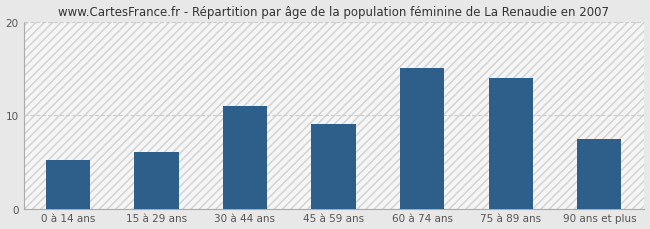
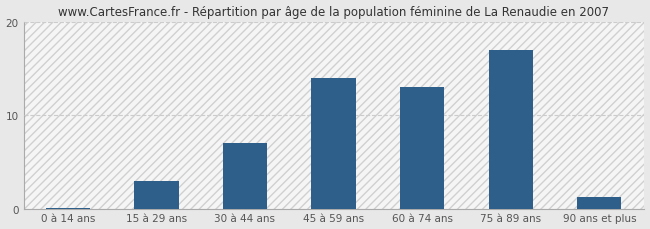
0 à 14 ans: 5.2 -> 0.1
15 à 29 ans: 6.0 -> 3.0
30 à 44 ans: 11.0 -> 7.0
45 à 59 ans: 9.0 -> 14.0
60 à 74 ans: 15.0 -> 13.0
75 à 89 ans: 14.0 -> 17.0
90 ans et plus: 7.4 -> 1.2
